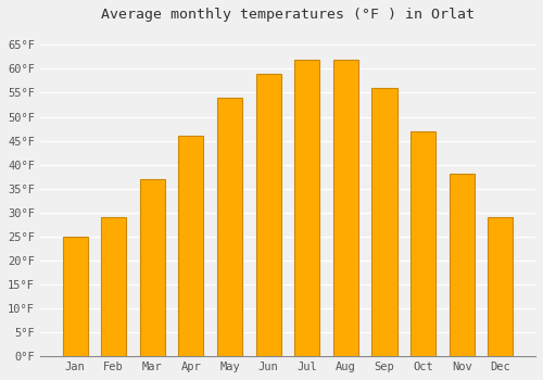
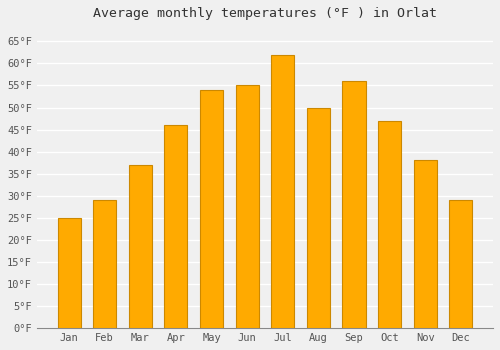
Jun: 59°F -> 55°F
Aug: 62°F -> 50°F
